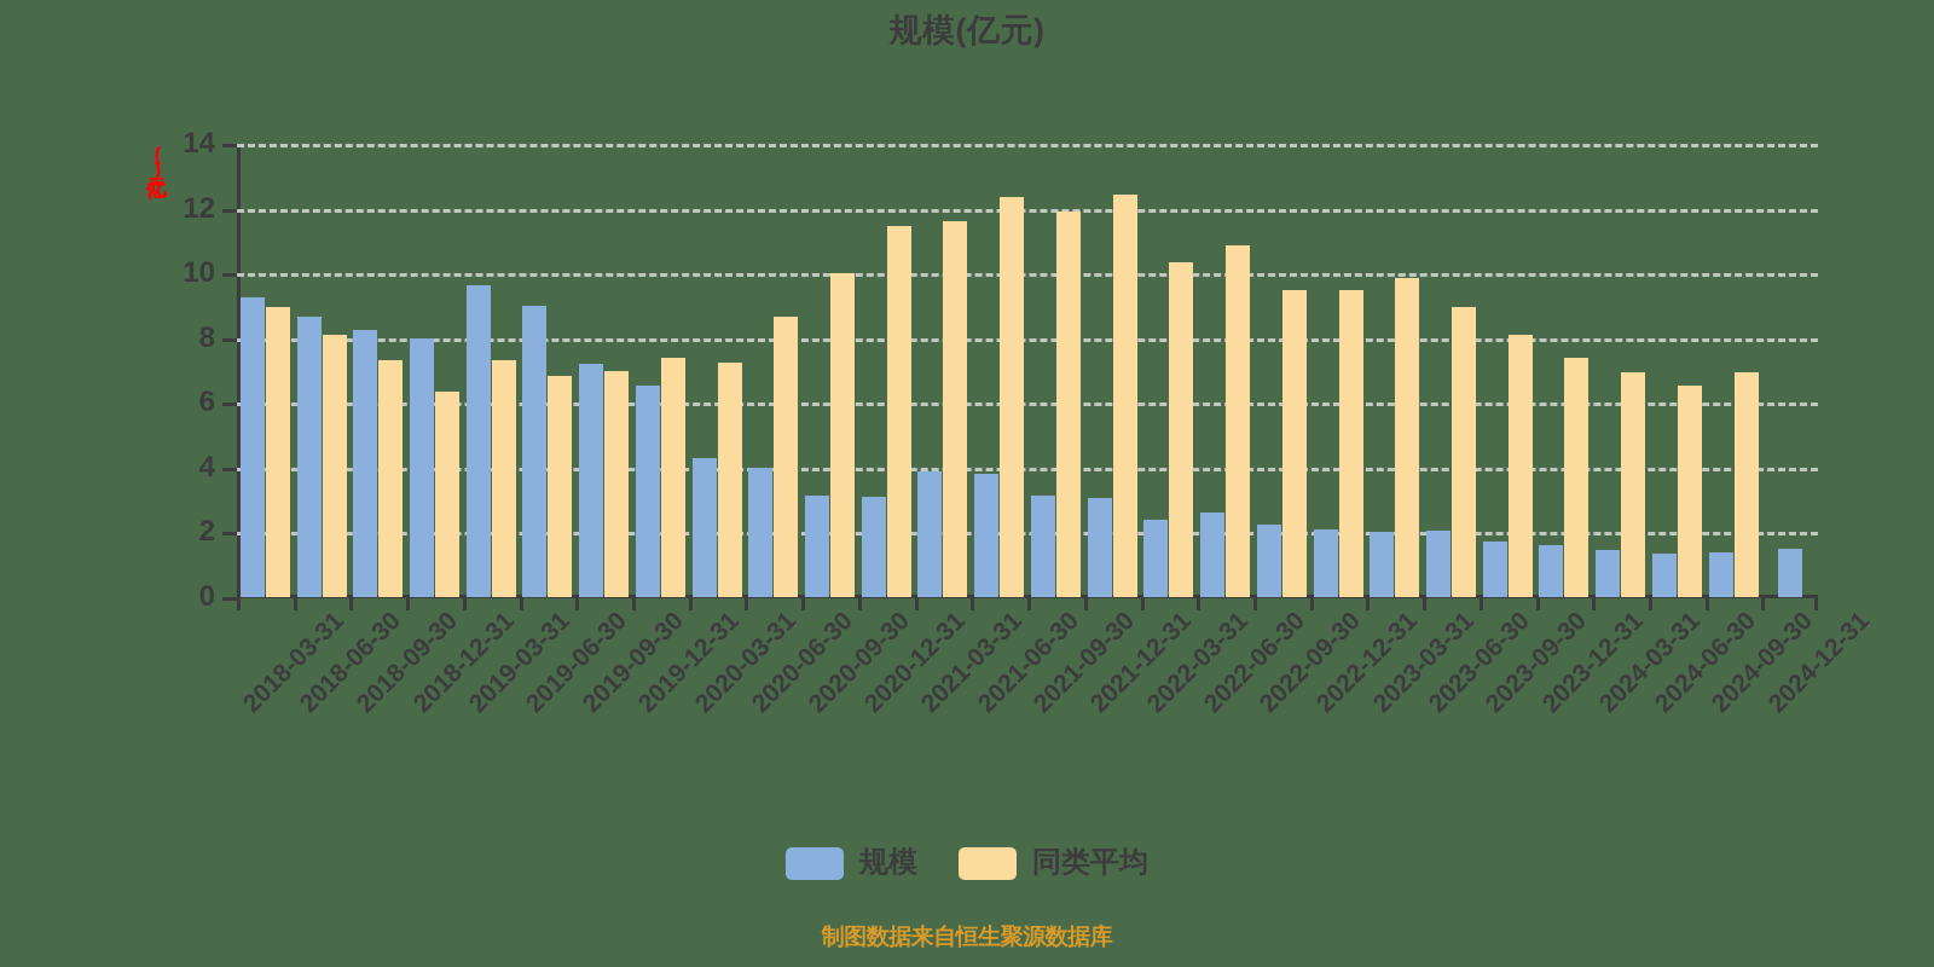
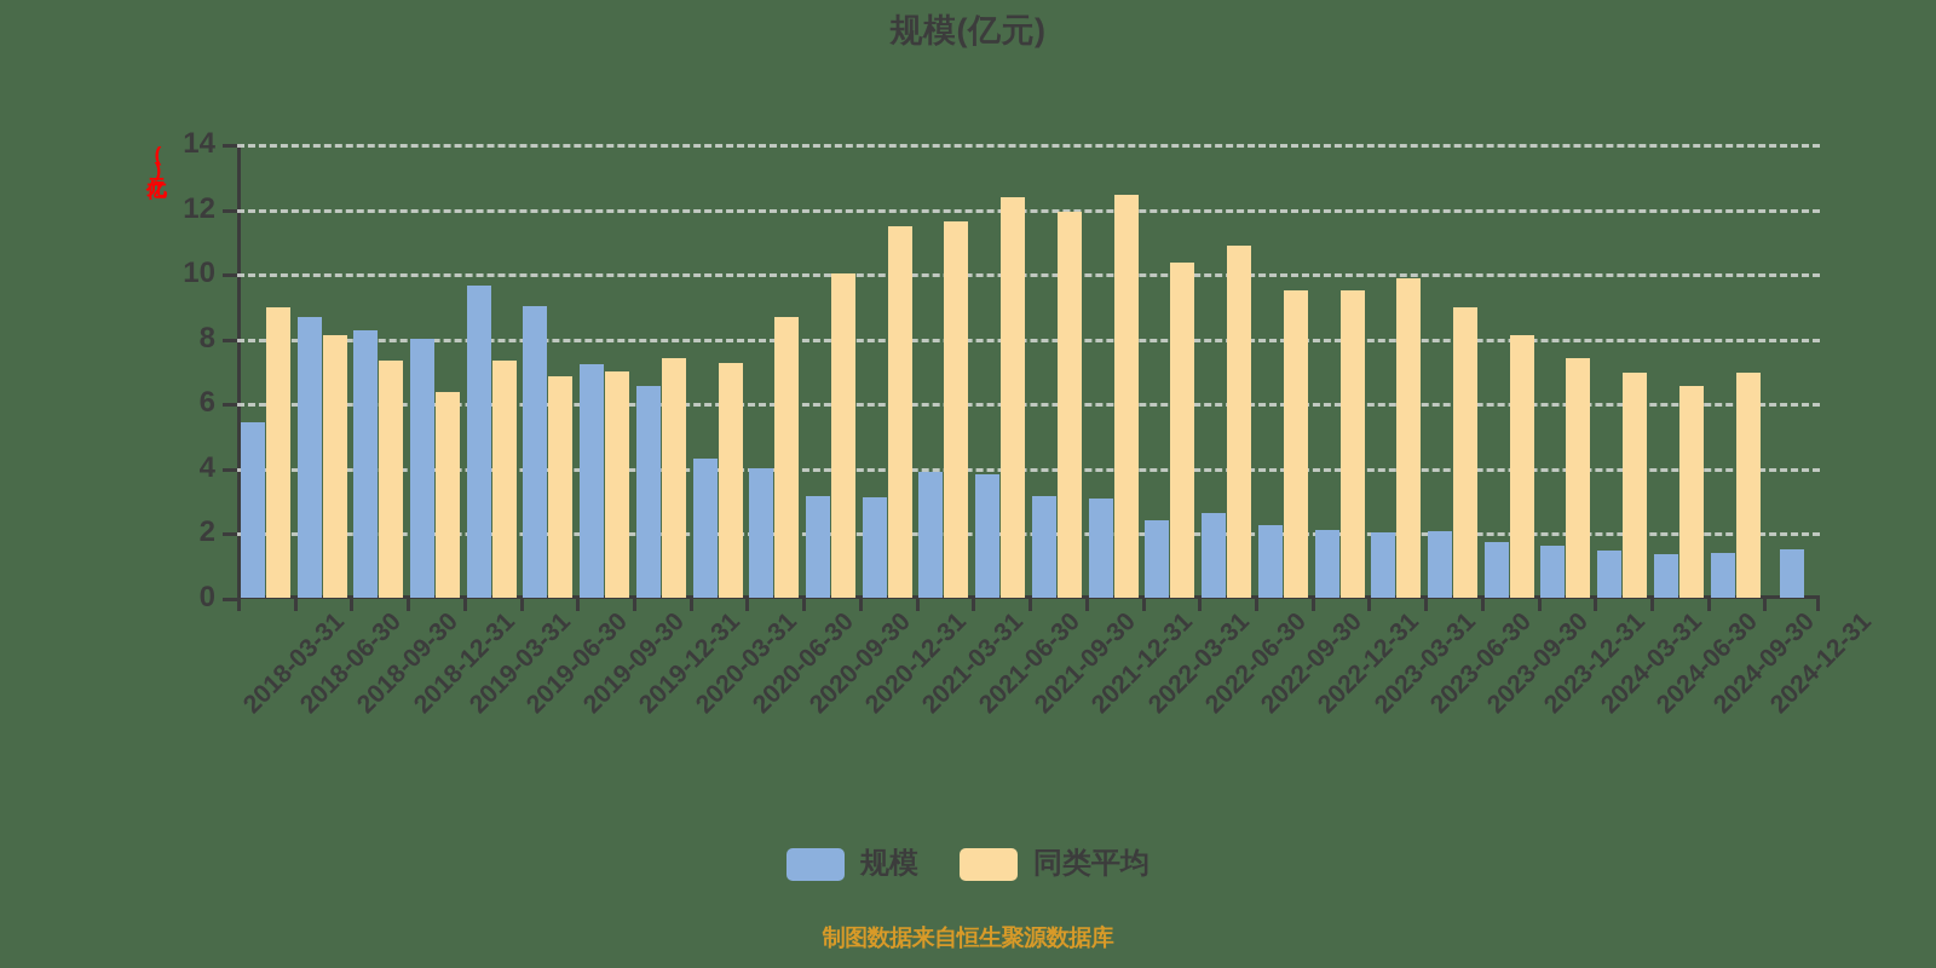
规模/2018-03-31: 9.2 -> 5.4
